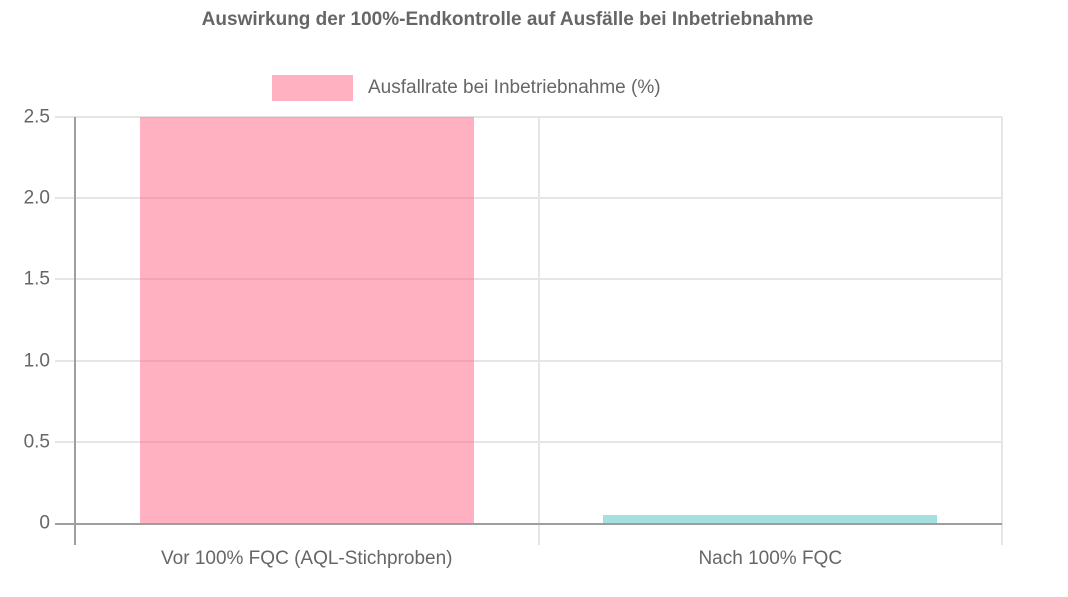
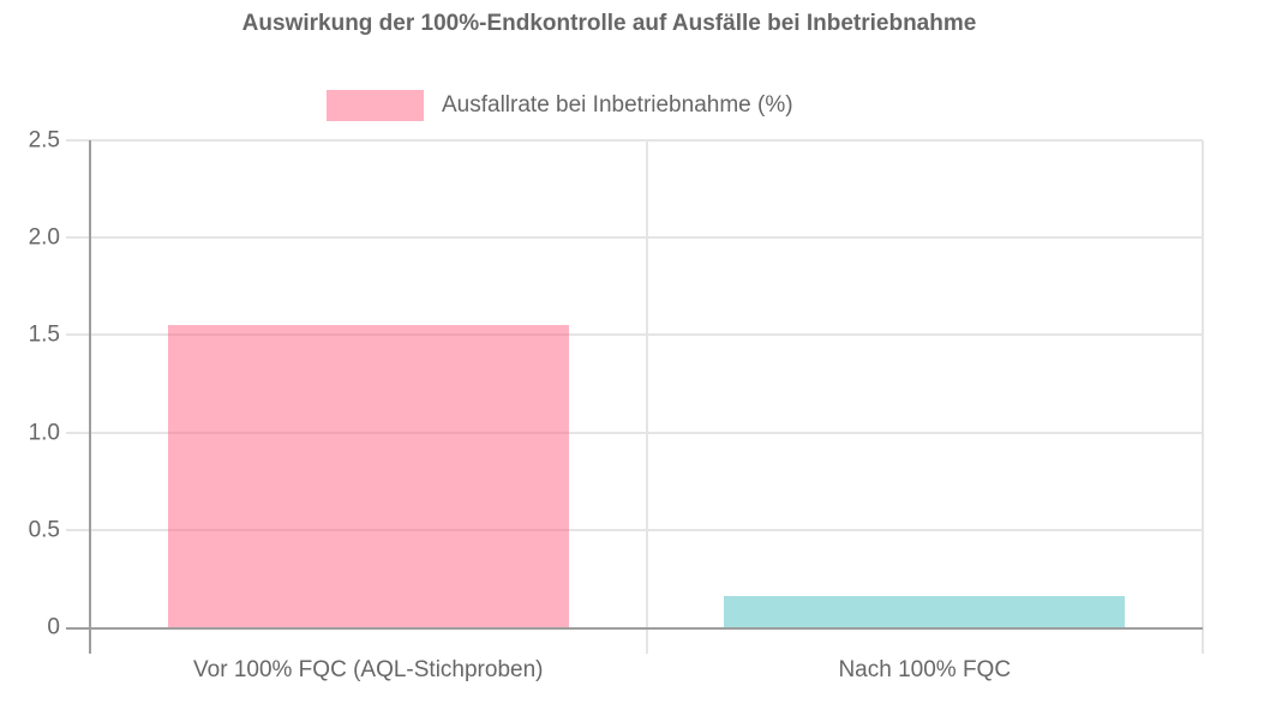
Vor 100% FQC (AQL-Stichproben): 2.50 -> 1.55
Nach 100% FQC: 0.05 -> 0.16
